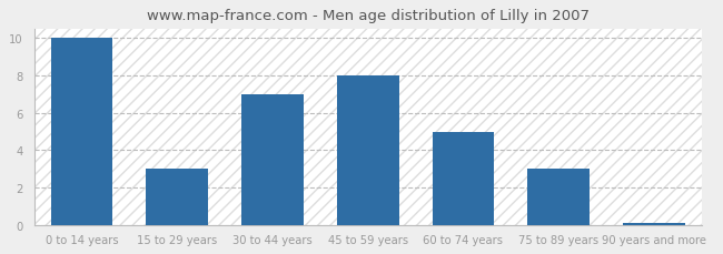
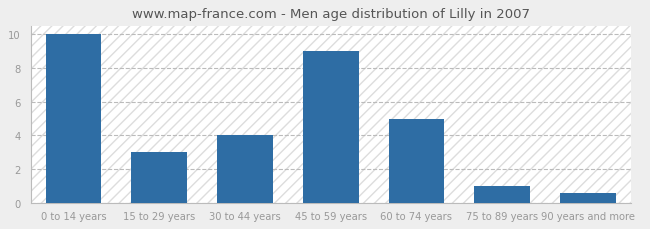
30 to 44 years: 7.0 -> 4.0
45 to 59 years: 8.0 -> 9.0
75 to 89 years: 3.0 -> 1.0
90 years and more: 0.1 -> 0.6
